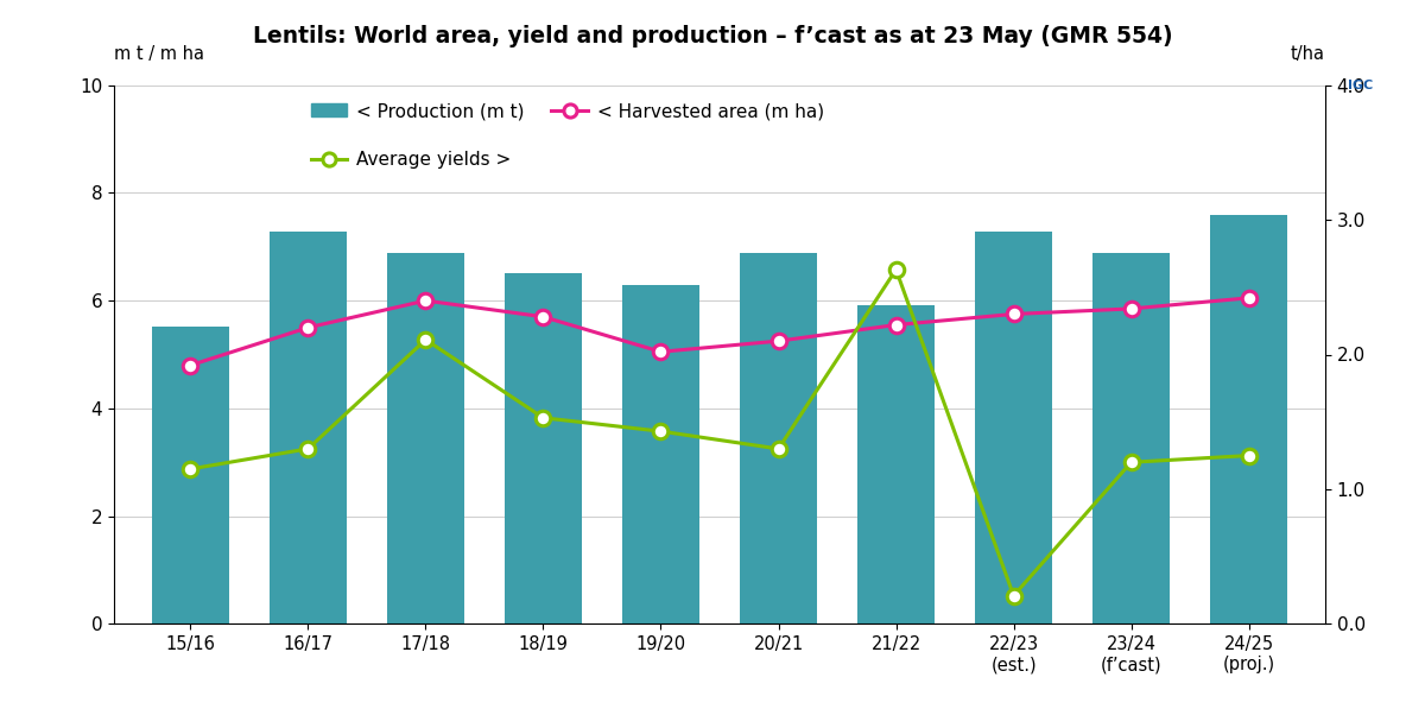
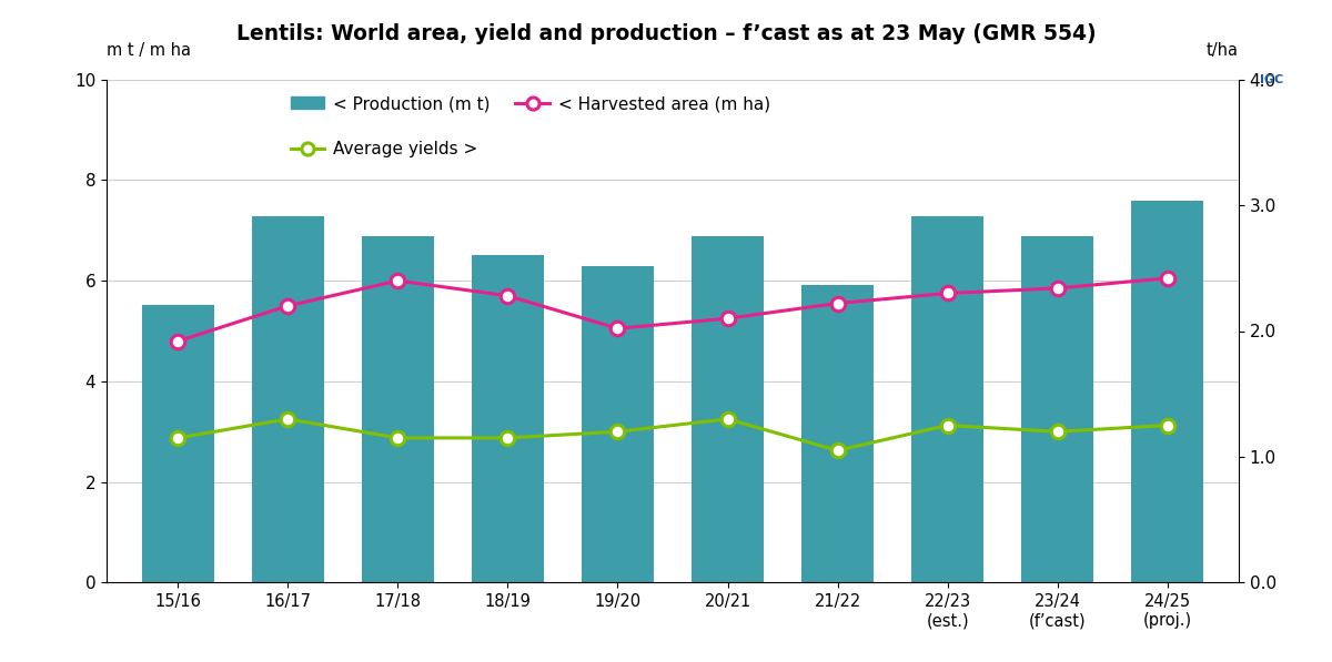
Average yields >/17/18: 2.11 -> 1.15
Average yields >/18/19: 1.53 -> 1.15
Average yields >/19/20: 1.43 -> 1.20
Average yields >/21/22: 2.63 -> 1.05
Average yields >/22/23 (est.): 0.21 -> 1.25
